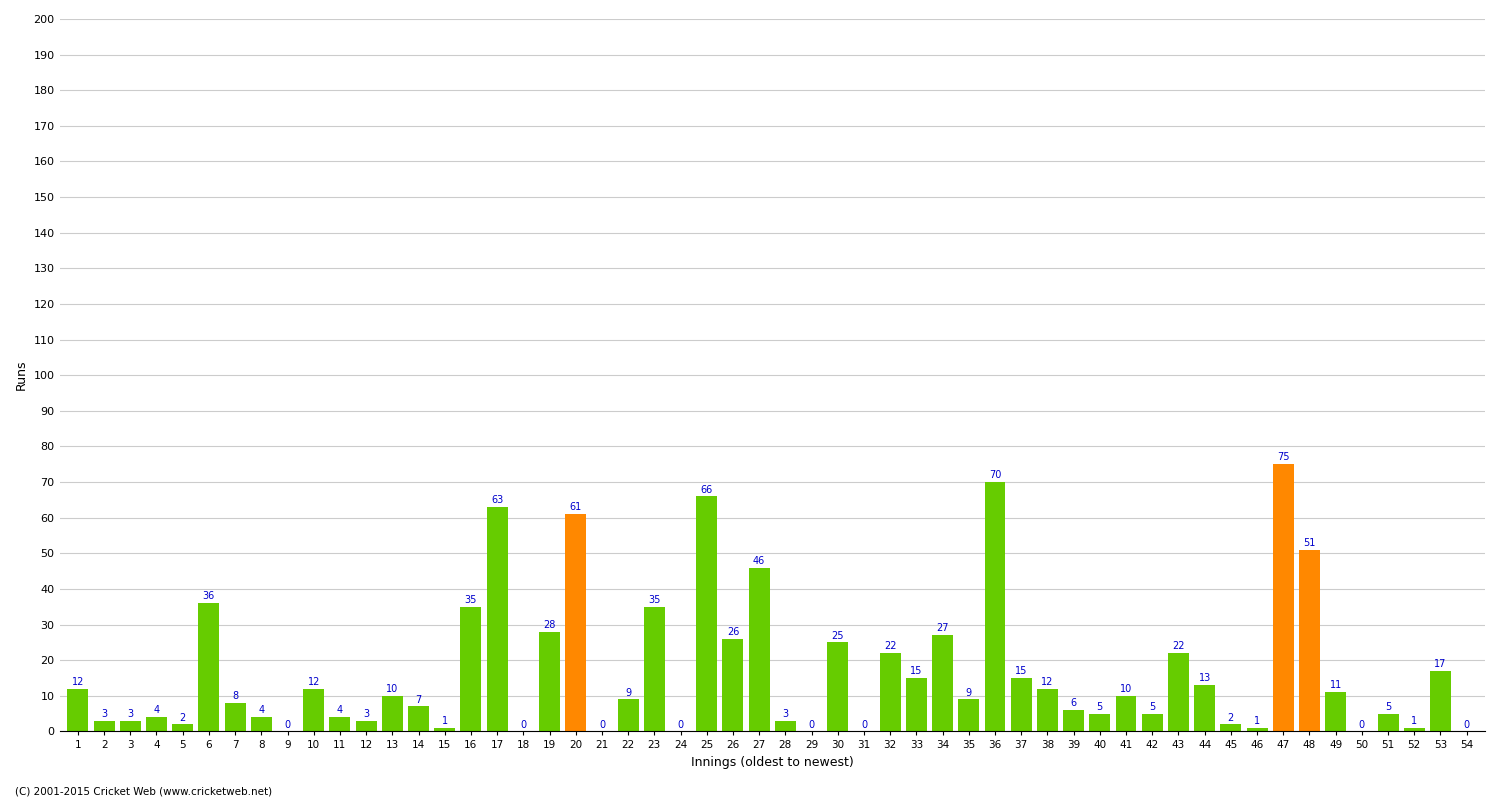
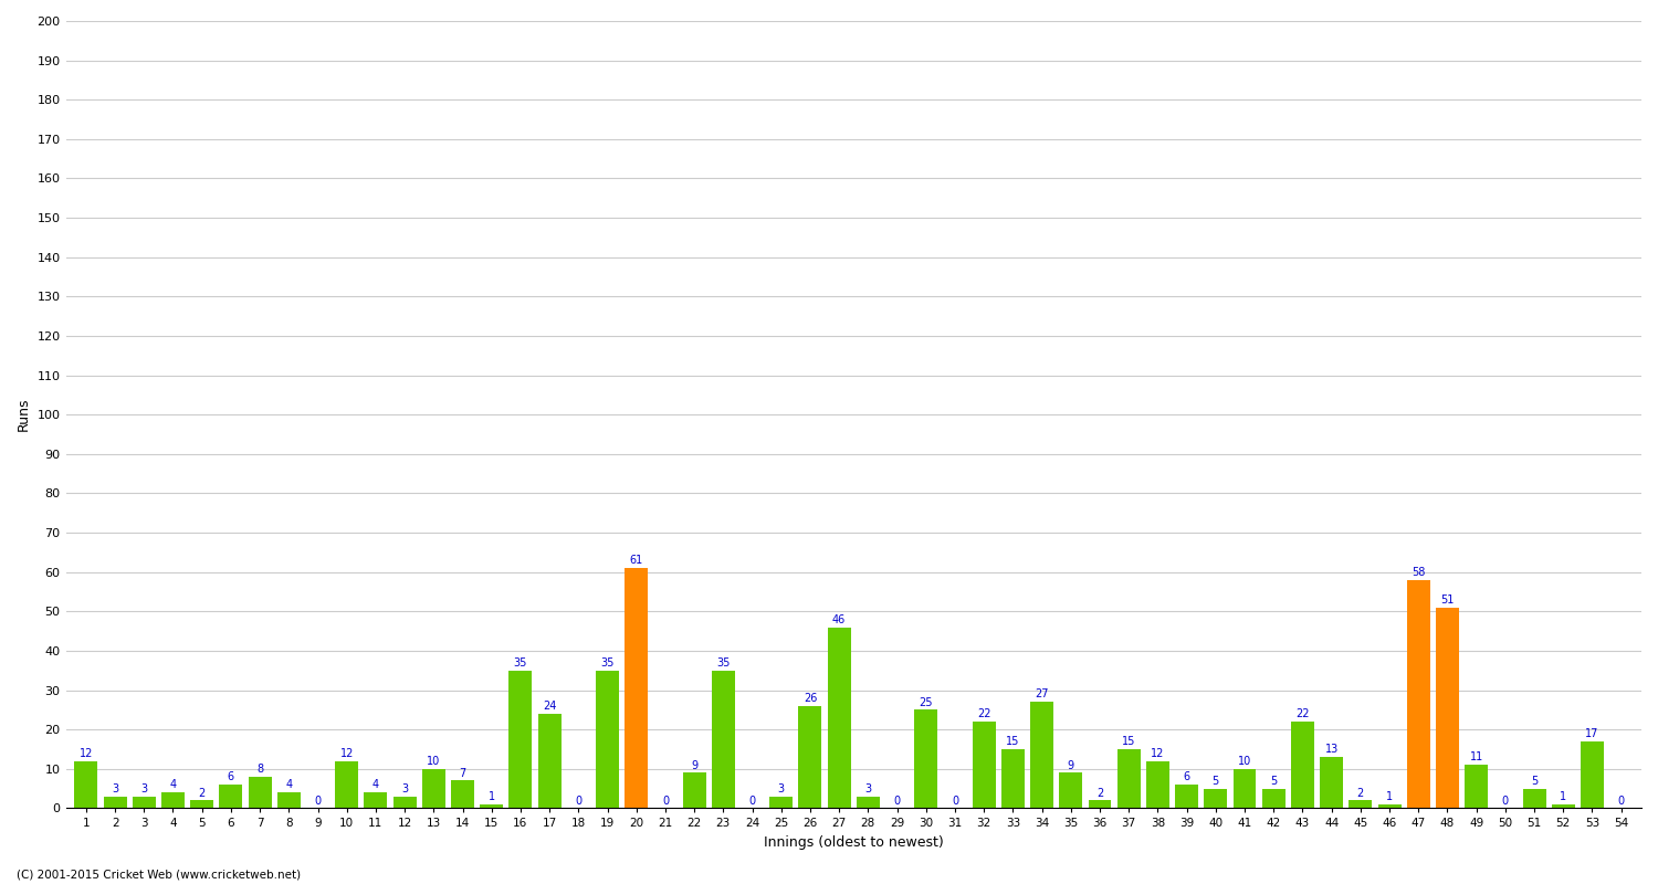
6: 36 -> 6
17: 63 -> 24
19: 28 -> 35
25: 66 -> 3
36: 70 -> 2
47: 75 -> 58
